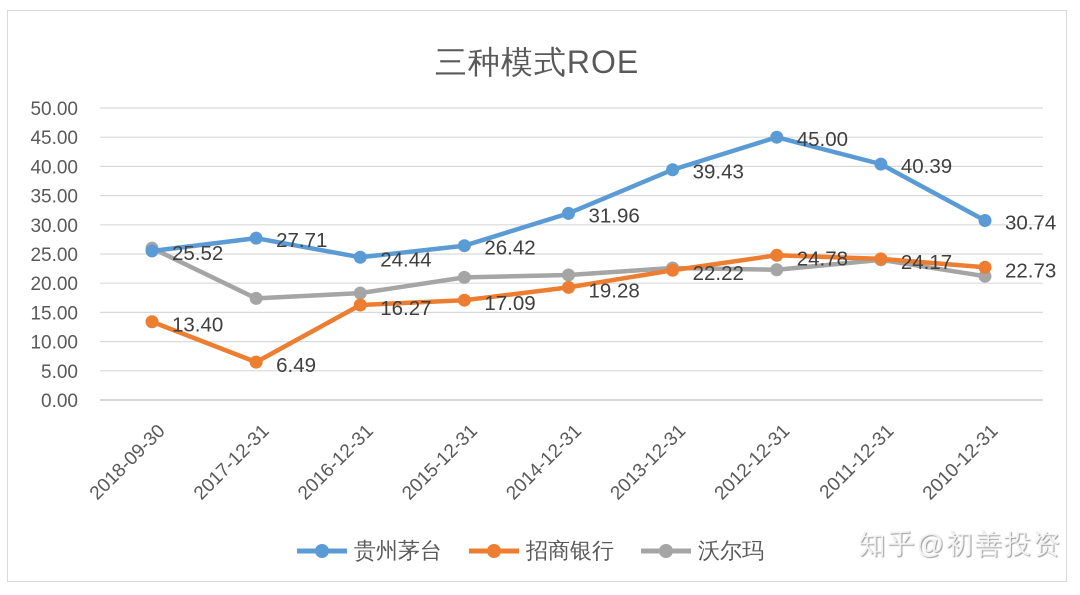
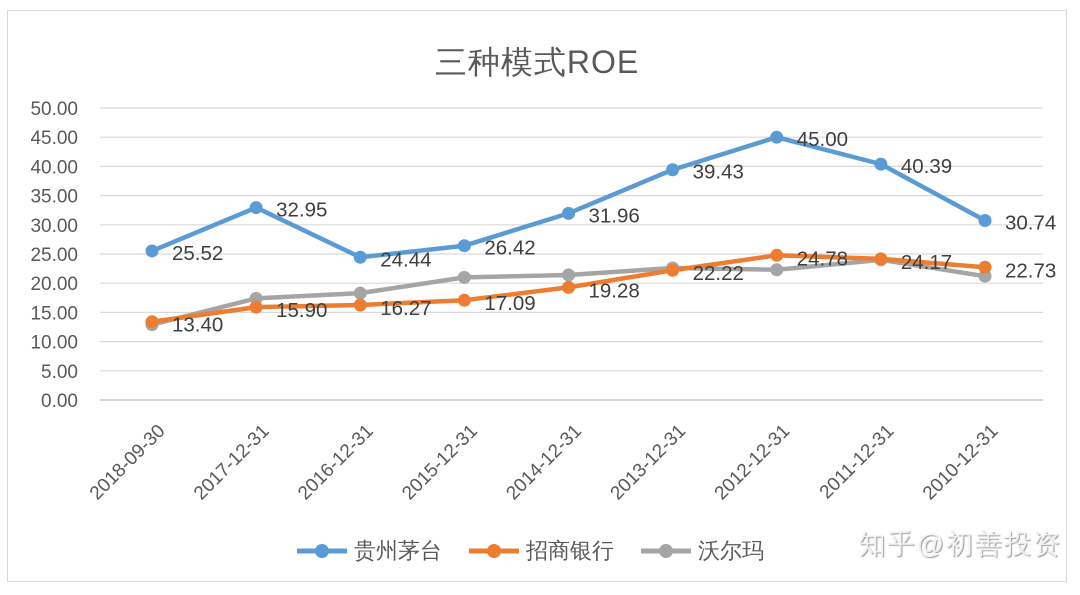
沃尔玛/2018-09-30: 26 -> 13
贵州茅台/2017-12-31: 27.71 -> 32.95
招商银行/2017-12-31: 6.49 -> 15.90
